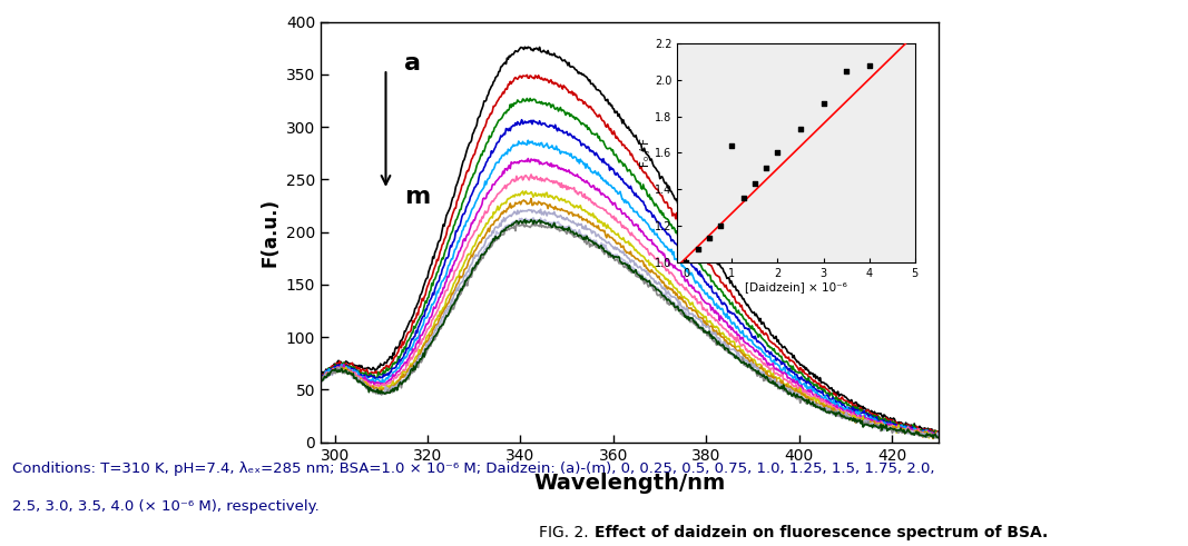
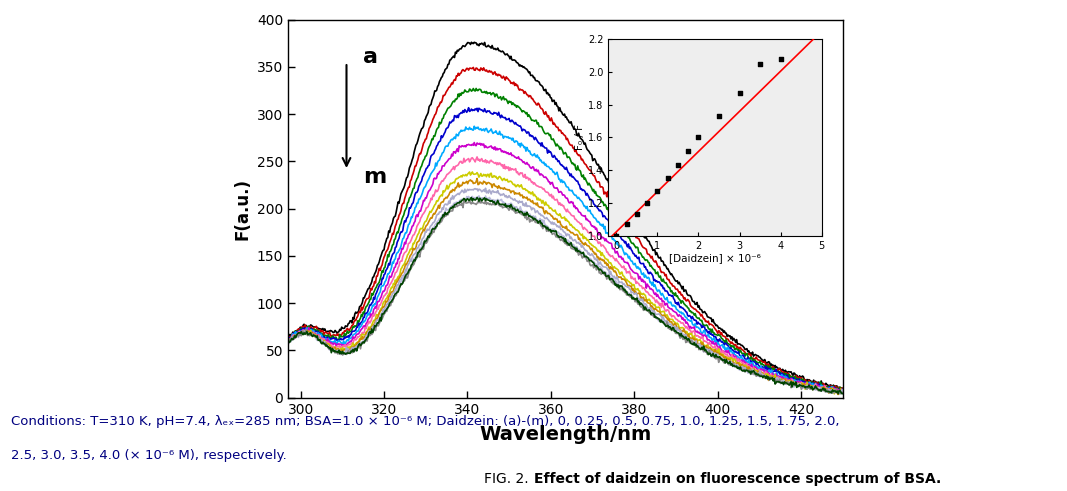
1: 1.64 -> 1.27
